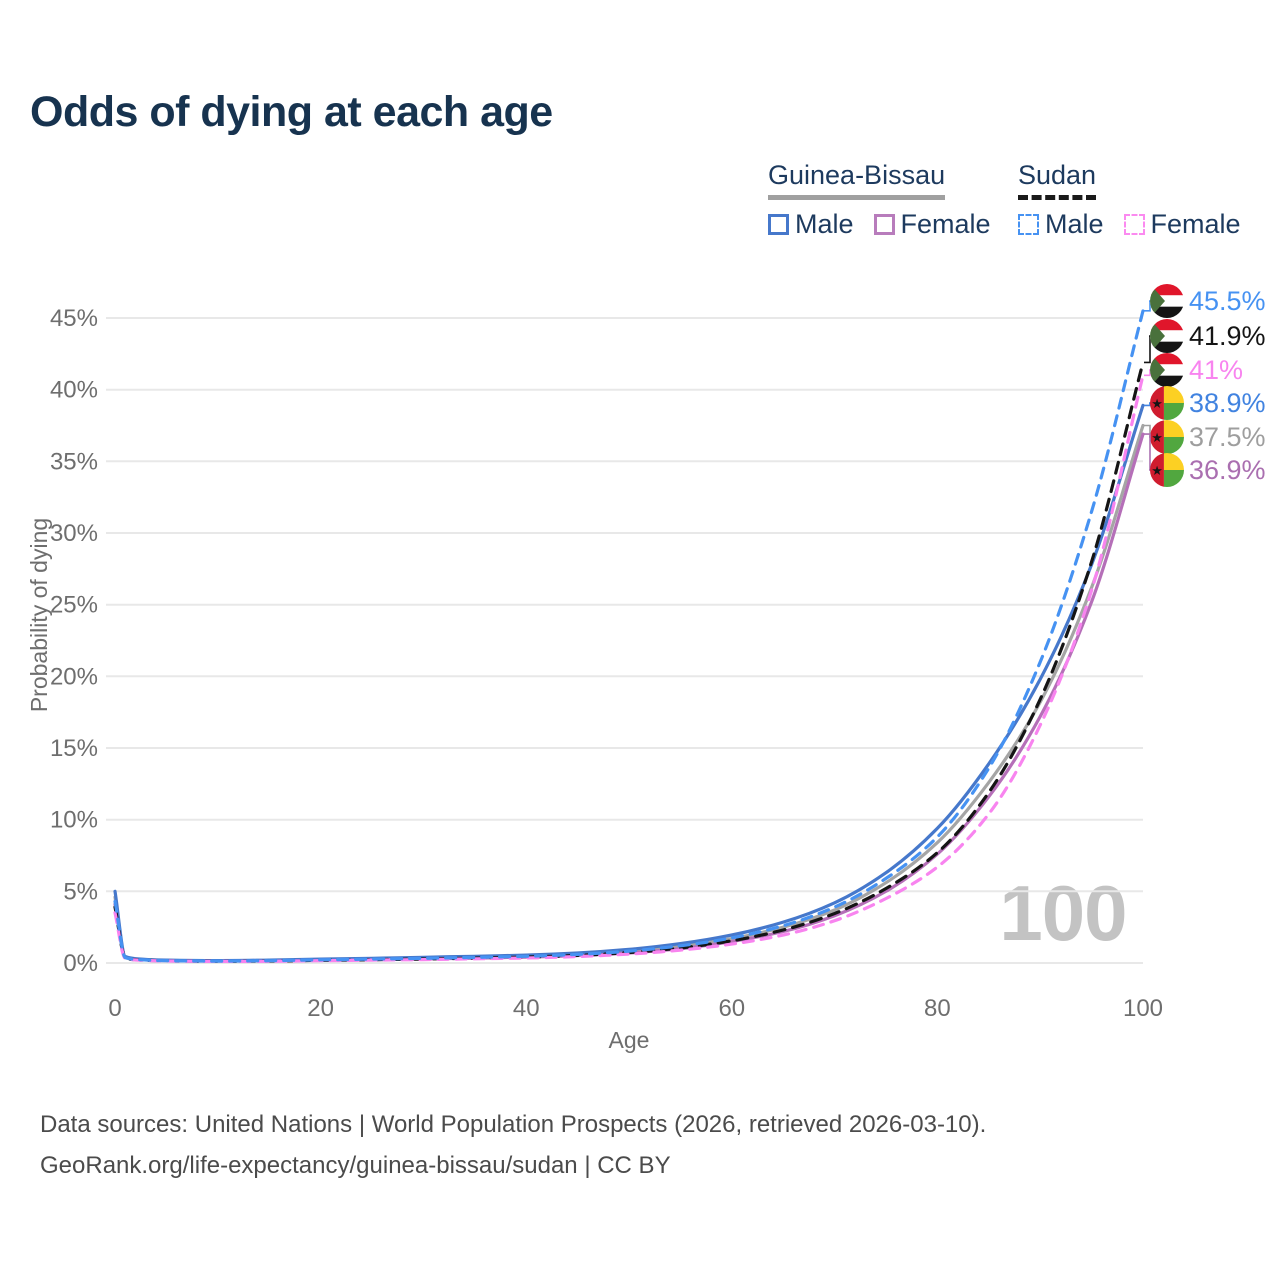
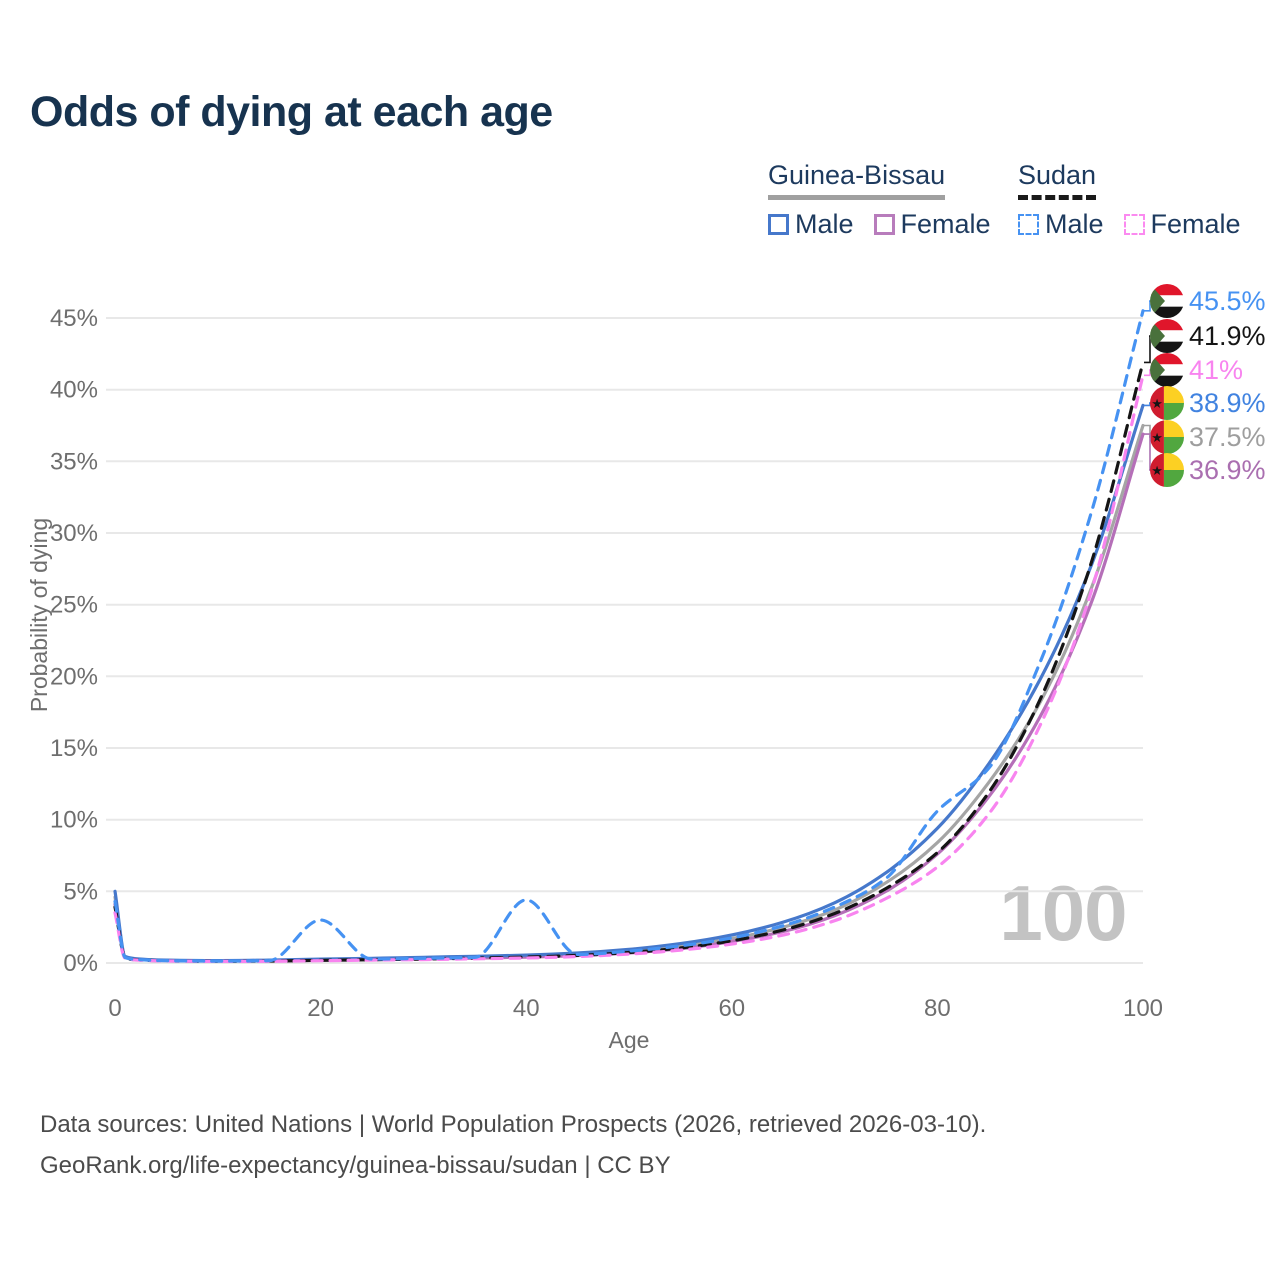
Sudan Male/20: 0.2% -> 3.0%
Sudan Male/40: 0.5% -> 4.4%
Sudan Male/80: 8.8% -> 10.6%
